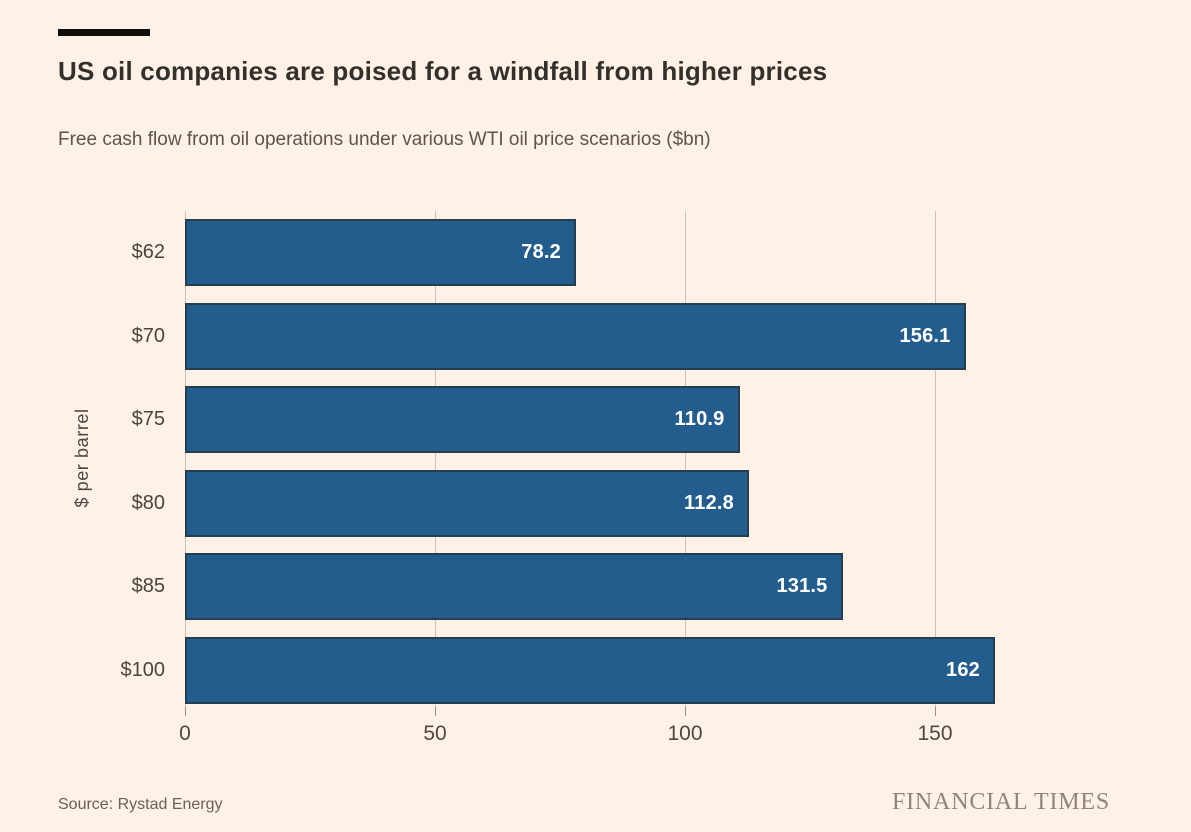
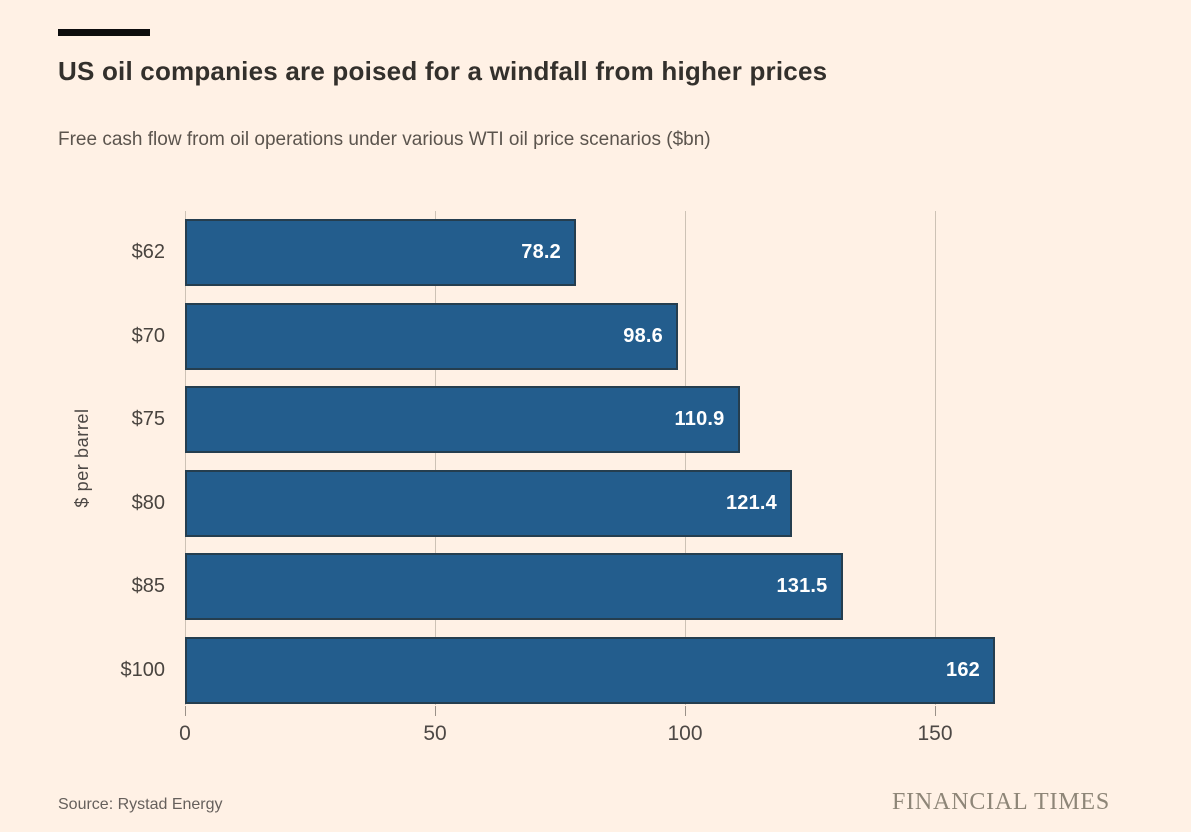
$70: 156.1 -> 98.6
$80: 112.8 -> 121.4
